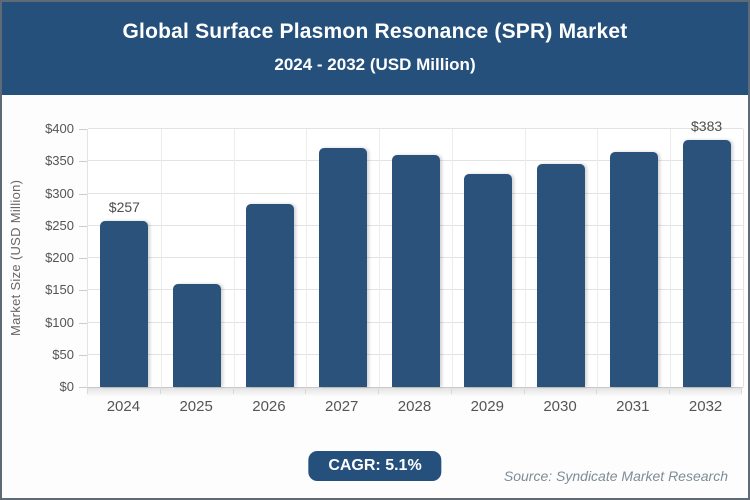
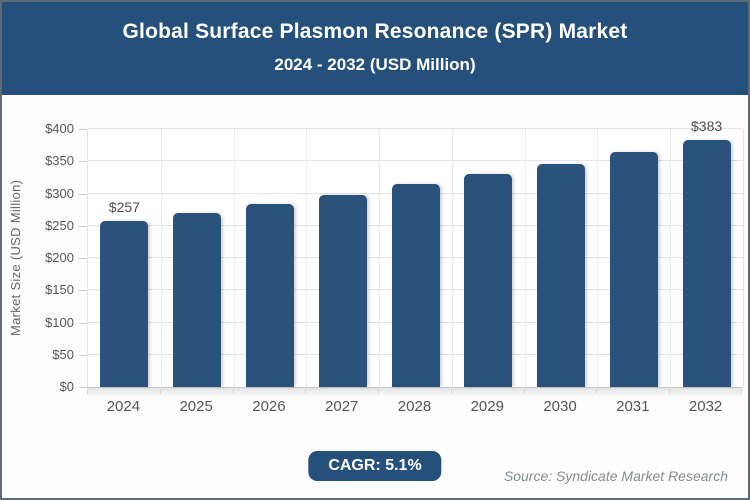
2025: $160 -> $270
2027: $370 -> $300
2028: $360 -> $310
